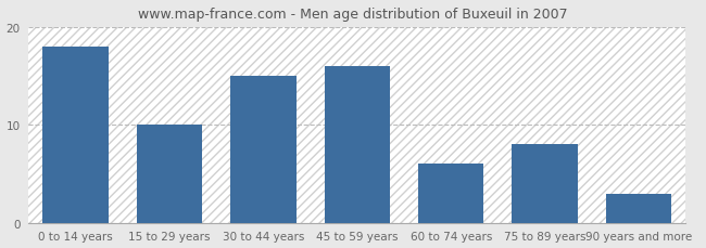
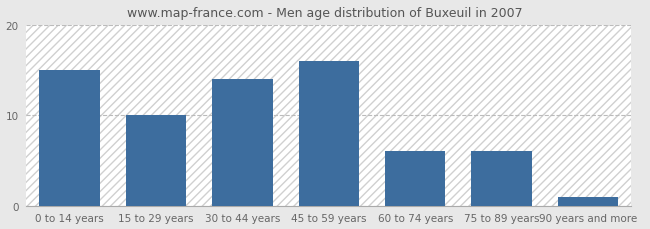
0 to 14 years: 18 -> 15
30 to 44 years: 15 -> 14
75 to 89 years: 8 -> 6
90 years and more: 3 -> 1
